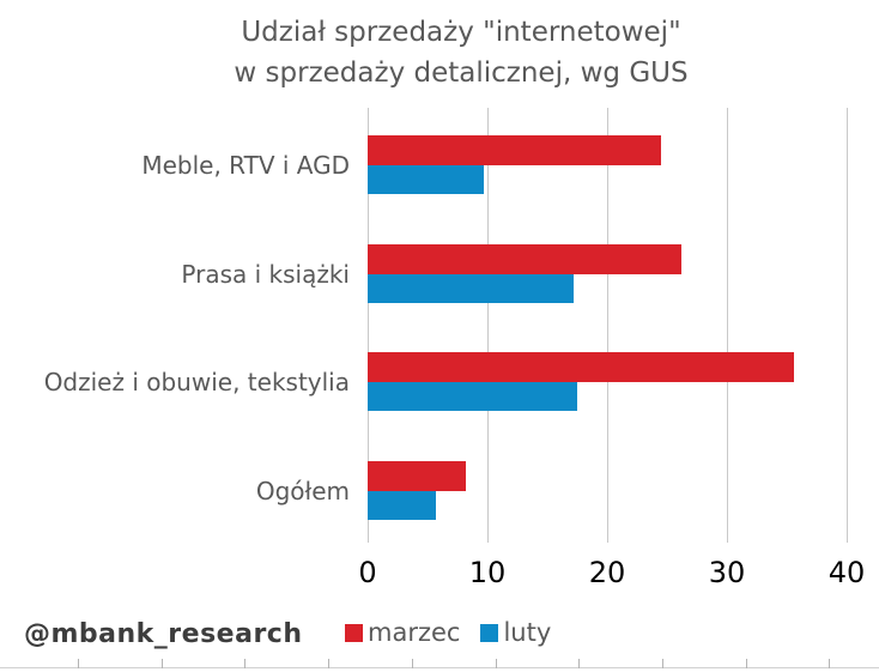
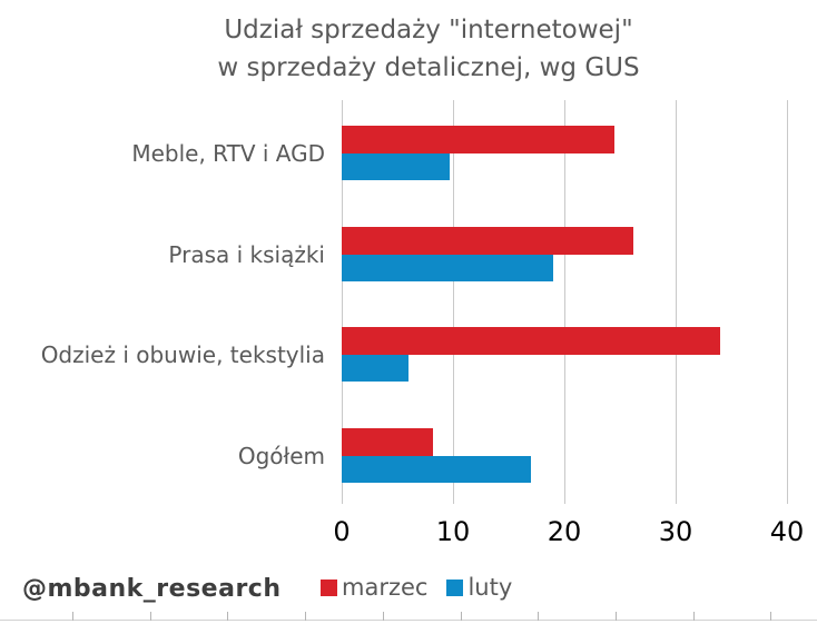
luty/Prasa i książki: 17 -> 19
marzec/Odzież i obuwie, tekstylia: 36 -> 34
luty/Odzież i obuwie, tekstylia: 18 -> 6
luty/Ogółem: 6 -> 17
